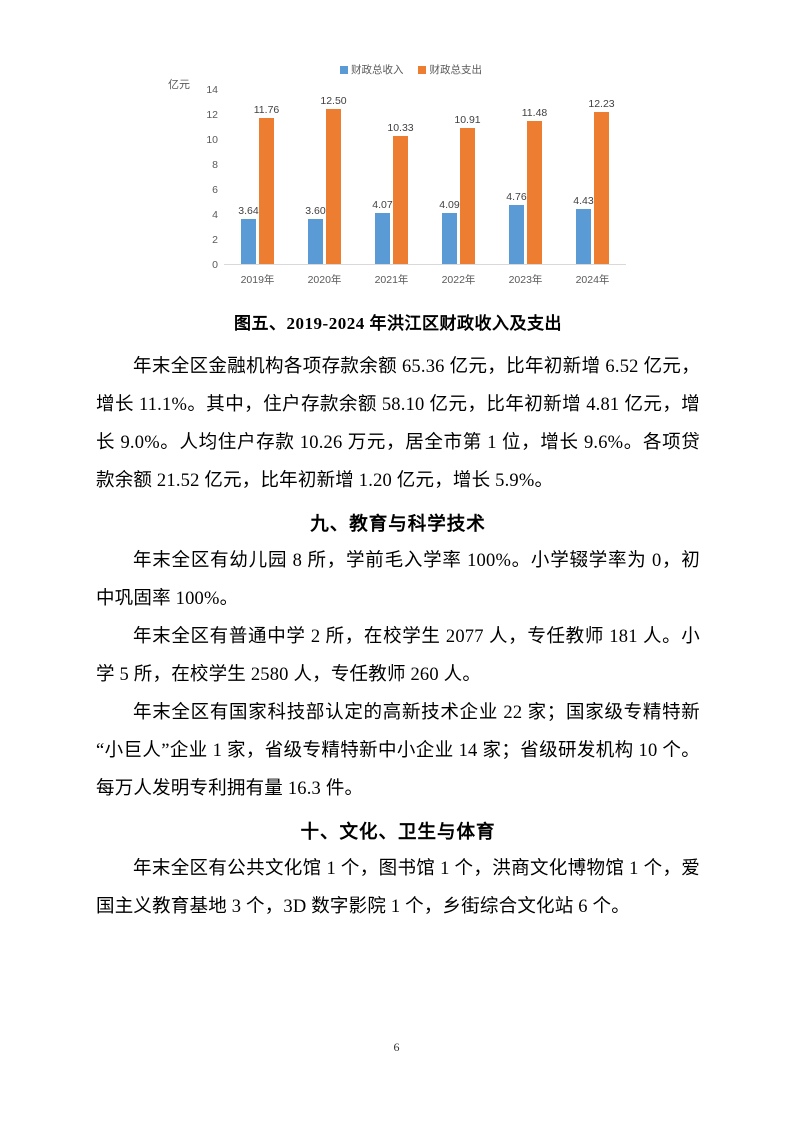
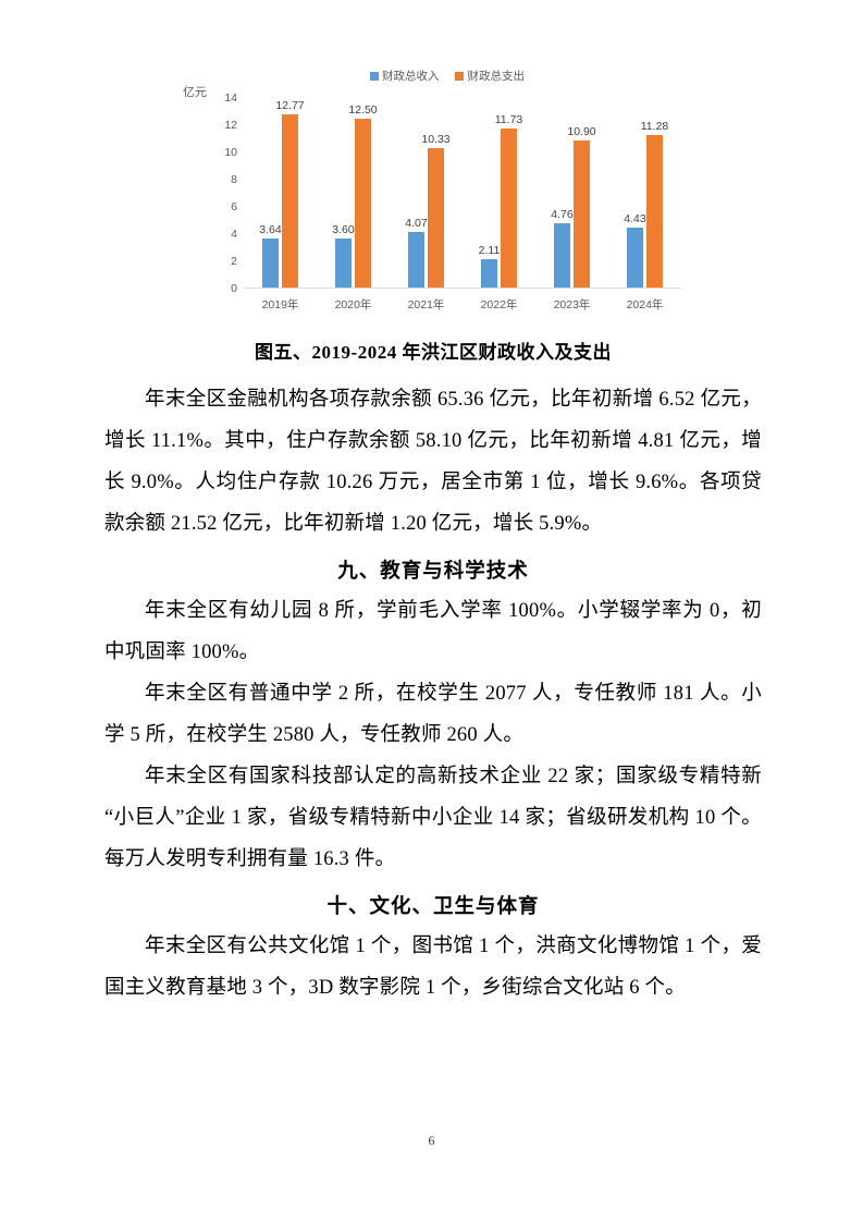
财政总支出/2019年: 11.76 -> 12.77
财政总收入/2022年: 4.09 -> 2.11
财政总支出/2022年: 10.91 -> 11.73
财政总支出/2023年: 11.48 -> 10.90
财政总支出/2024年: 12.23 -> 11.28
